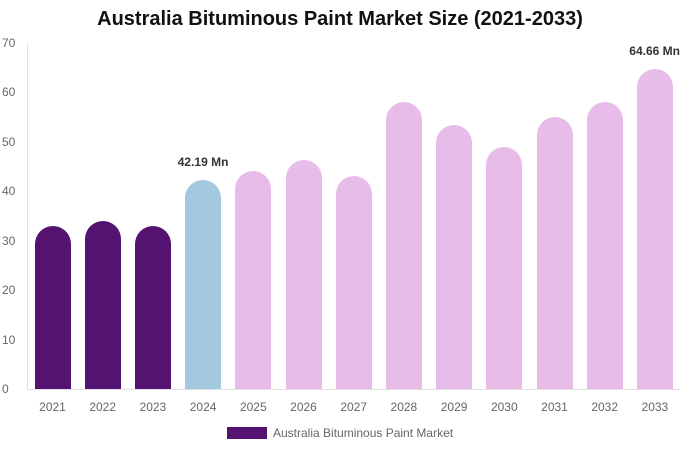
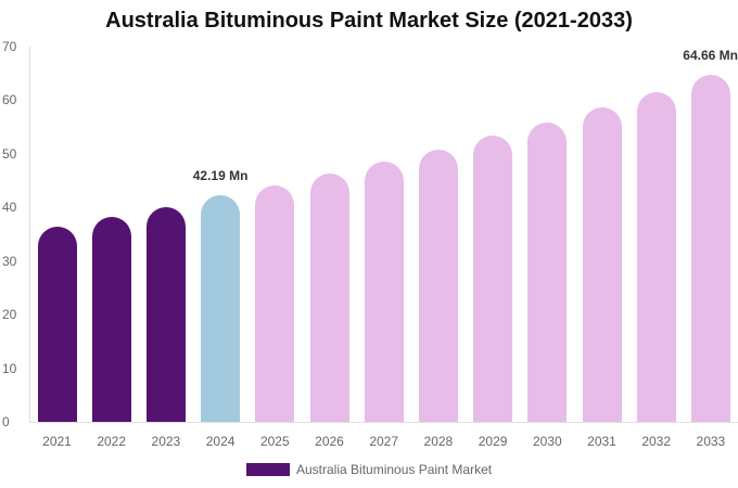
2021: 33 -> 36
2022: 34 -> 38
2023: 33 -> 40
2027: 43 -> 49
2028: 58 -> 51
2030: 49 -> 56
2031: 55 -> 59
2032: 58 -> 62
